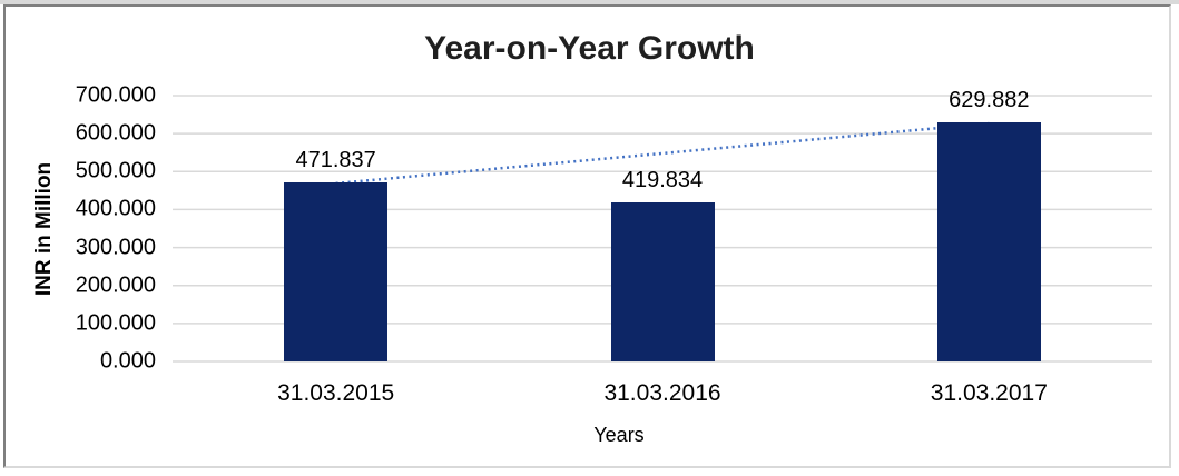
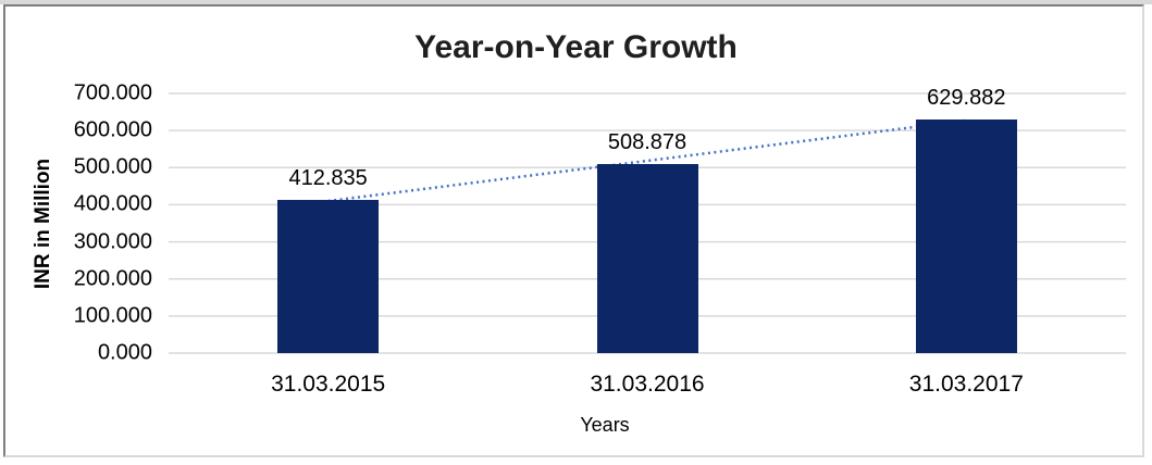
31.03.2015: 471.837 -> 412.835
31.03.2016: 419.834 -> 508.878
